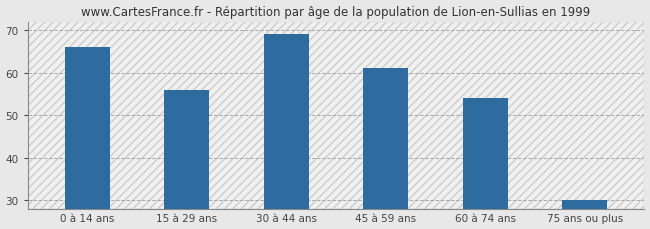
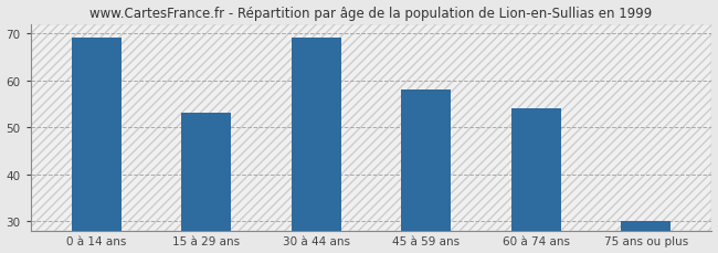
0 à 14 ans: 66 -> 69
15 à 29 ans: 56 -> 53
45 à 59 ans: 61 -> 58
